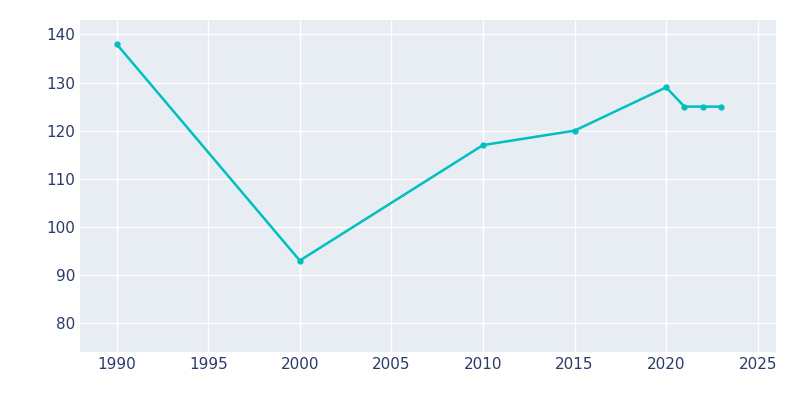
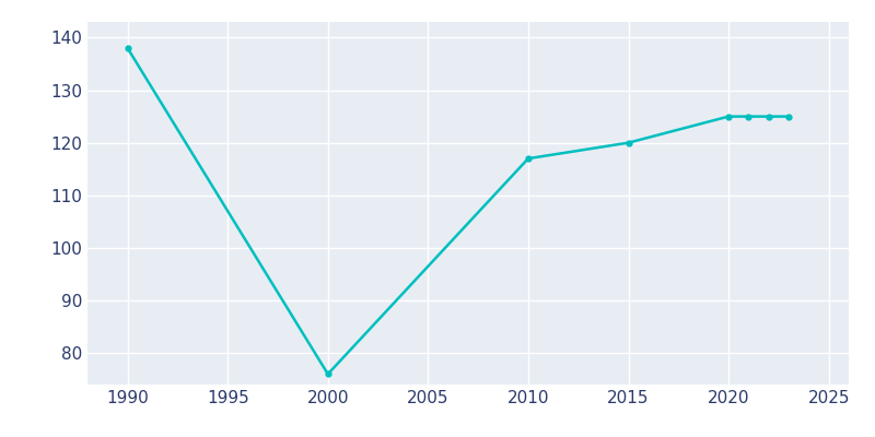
2000: 93 -> 76
2020: 129 -> 125
